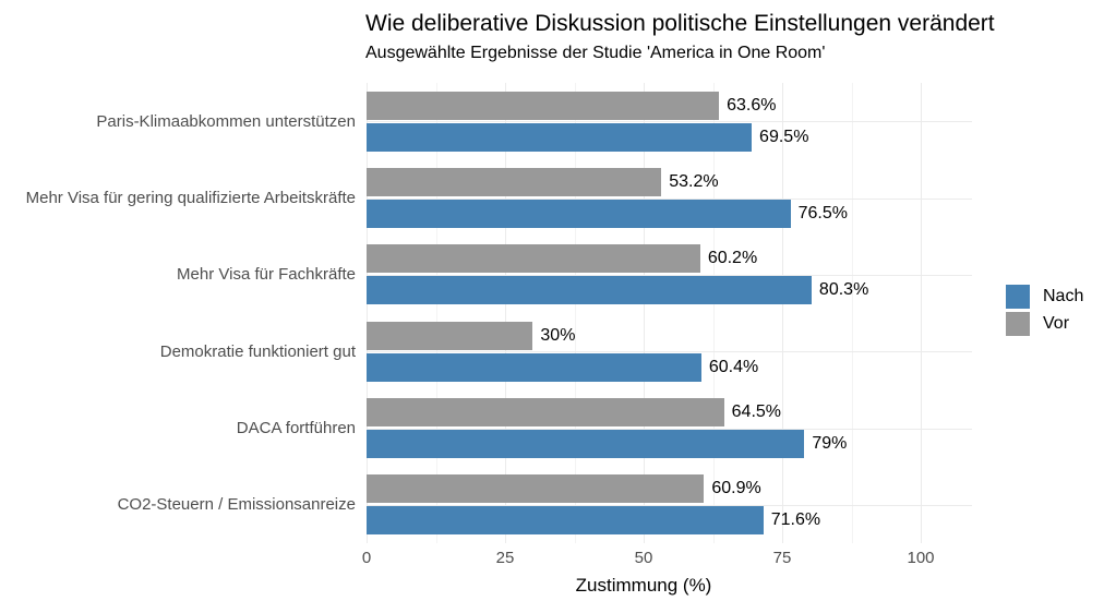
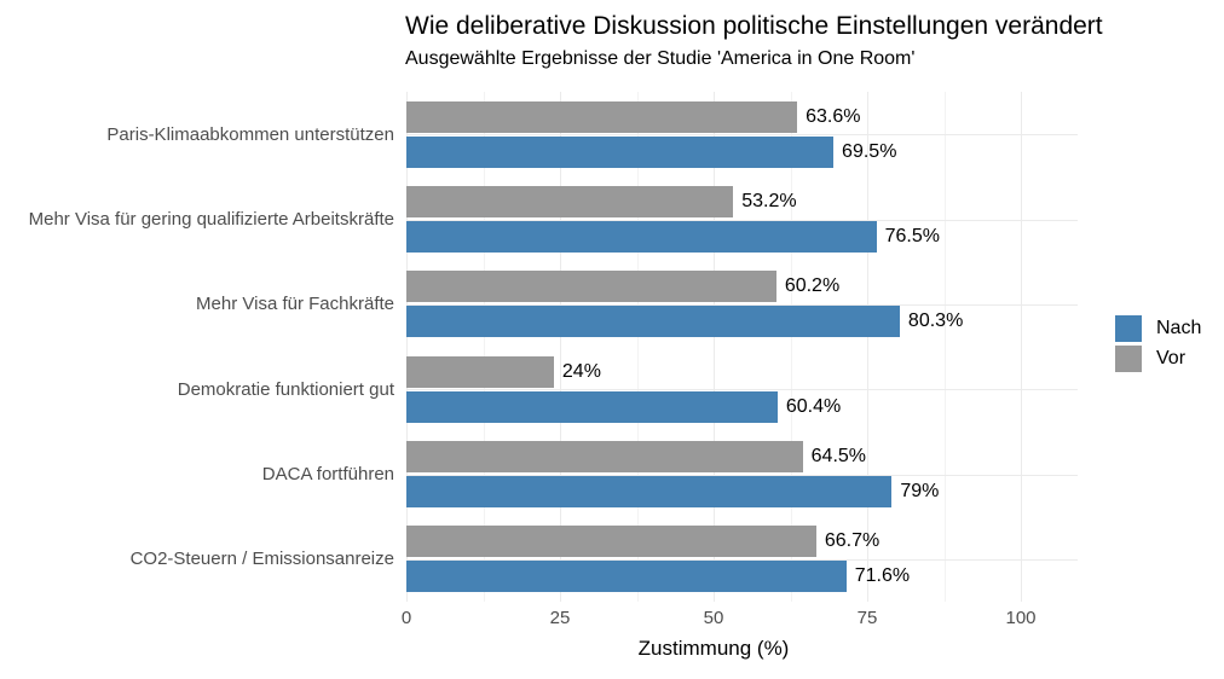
Vor/Demokratie funktioniert gut: 30% -> 24%
Vor/CO2-Steuern / Emissionsanreize: 60.9% -> 66.7%
